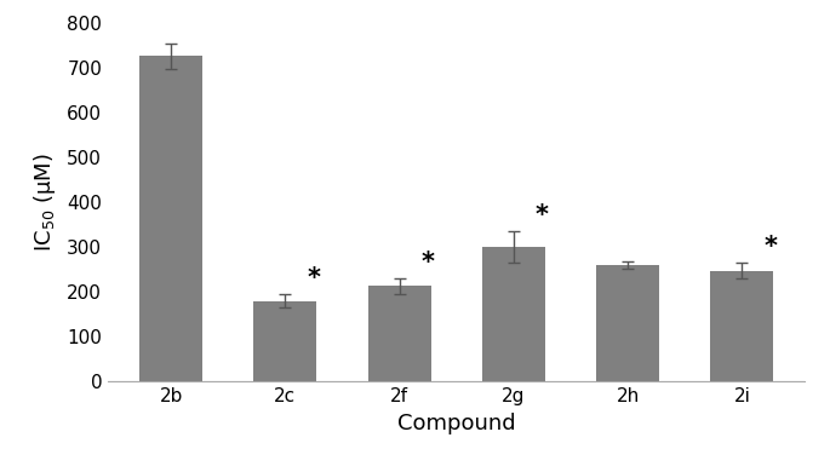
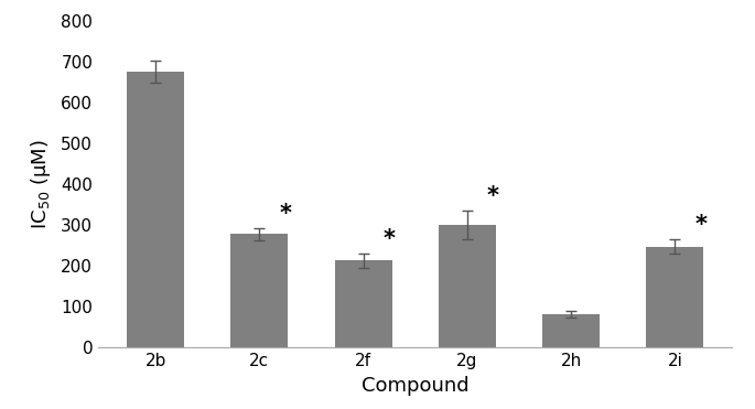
2b: 725 -> 675
2c: 180 -> 278
2h: 260 -> 83
